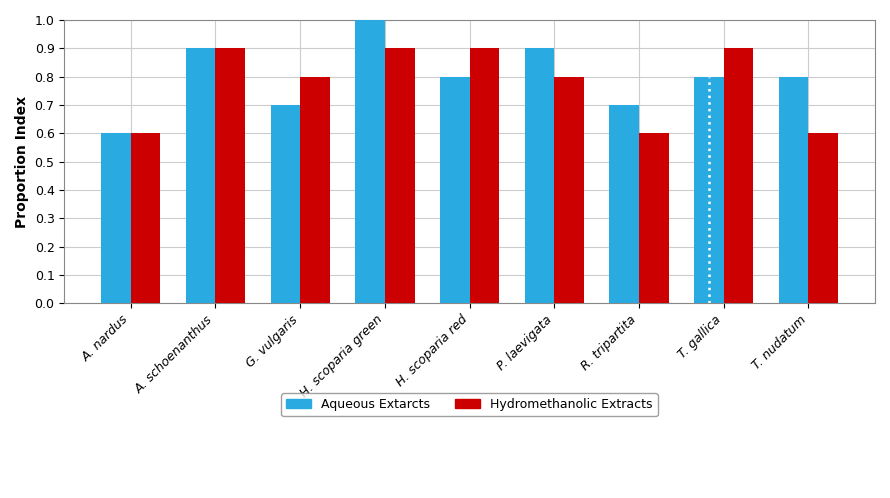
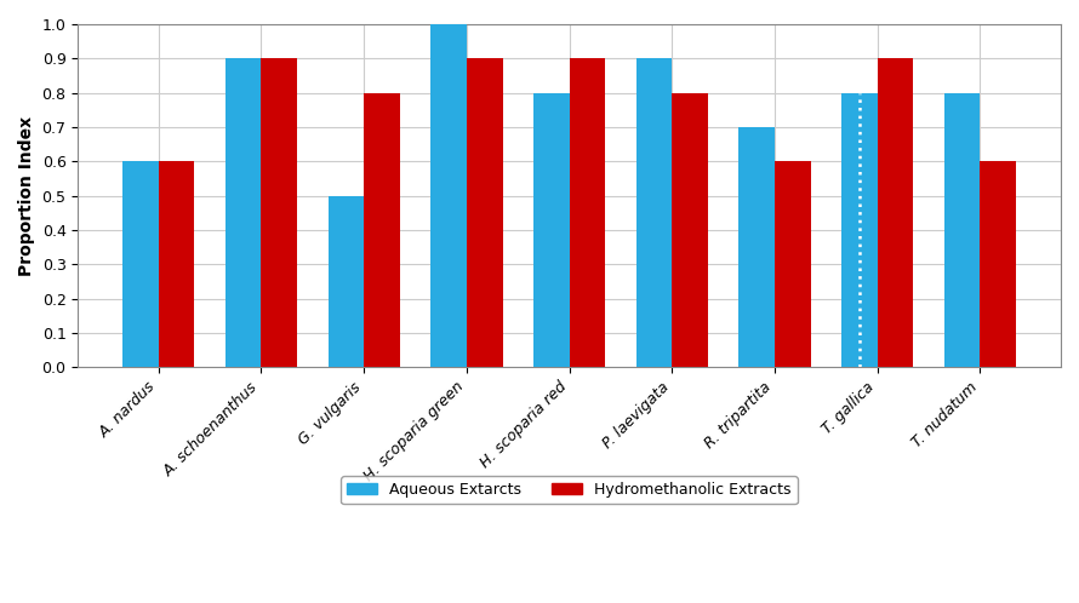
Aqueous Extarcts/G. vulgaris: 0.7 -> 0.5
